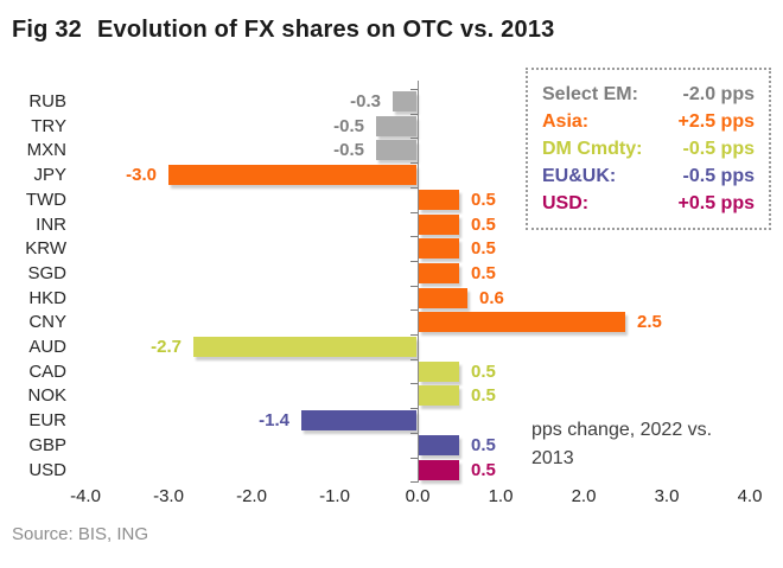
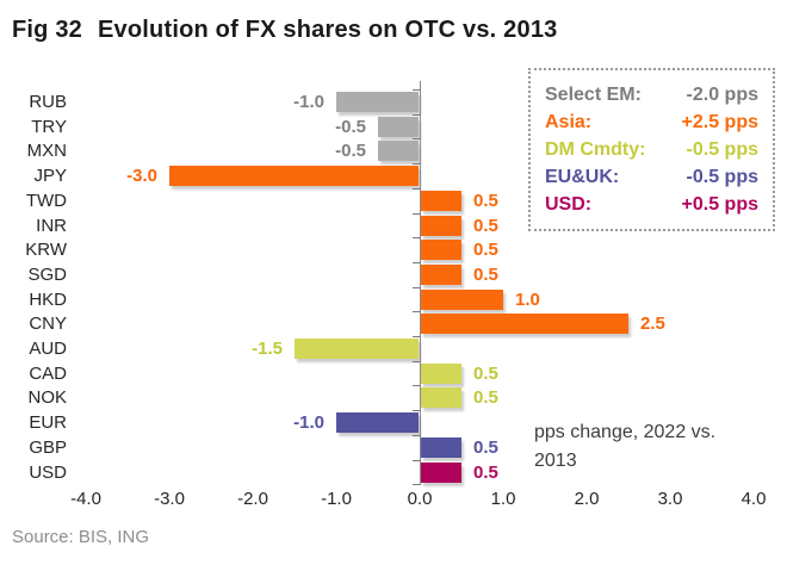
RUB: -0.3 -> -1.0
HKD: 0.6 -> 1.0
AUD: -2.7 -> -1.5
EUR: -1.4 -> -1.0
